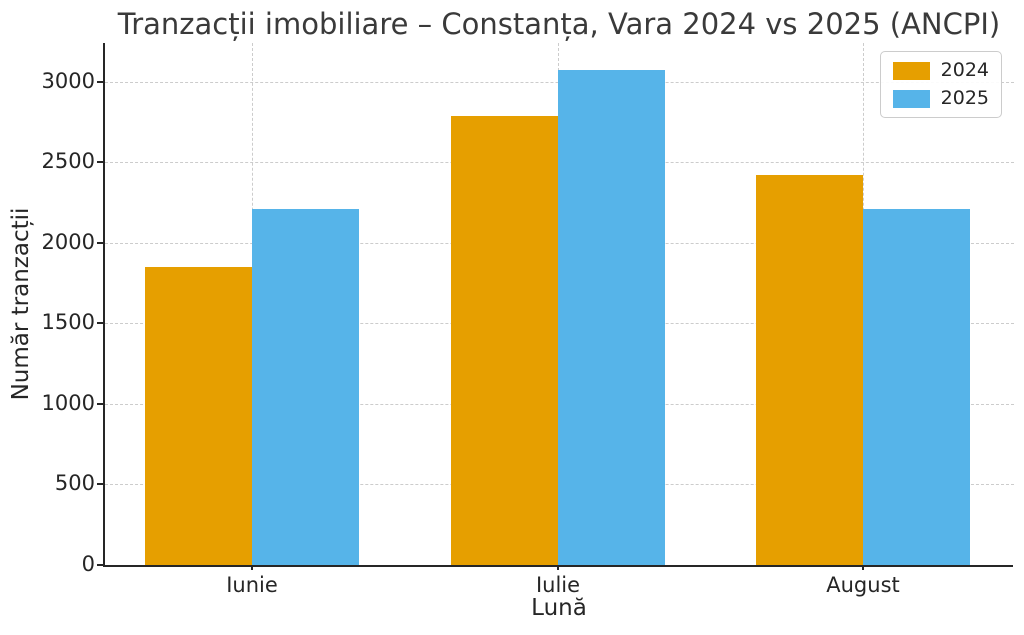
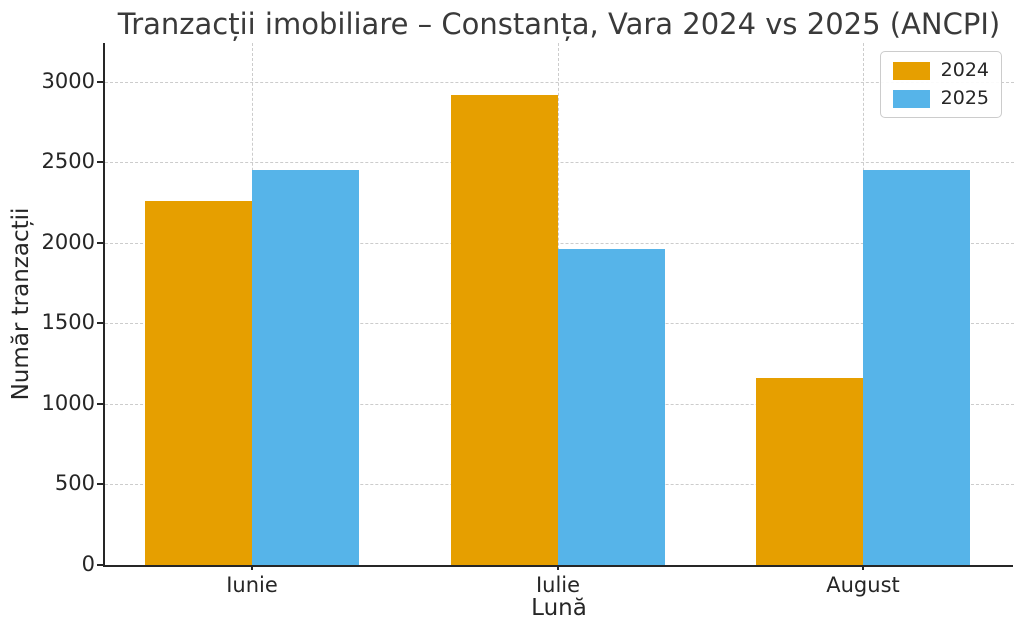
2024/Iunie: 1850 -> 2260
2025/Iunie: 2210 -> 2450
2024/Iulie: 2790 -> 2920
2025/Iulie: 3070 -> 1960
2024/August: 2420 -> 1160
2025/August: 2210 -> 2450
